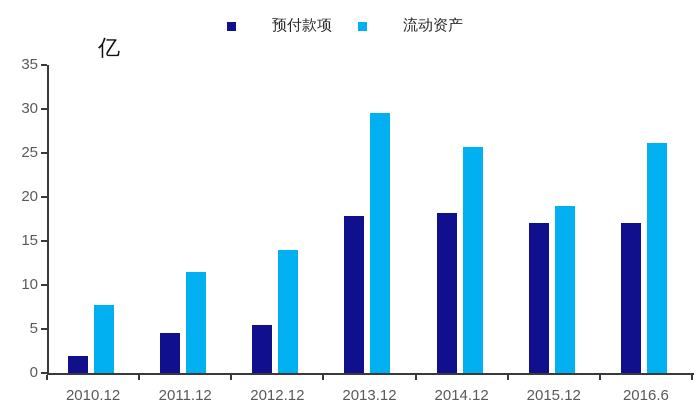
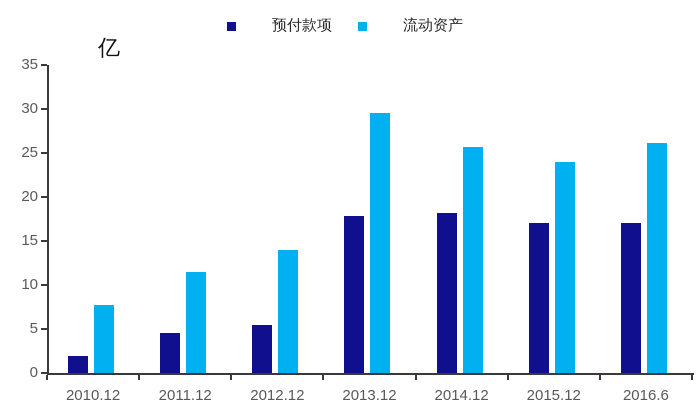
流动资产/2015.12: 19 -> 24
